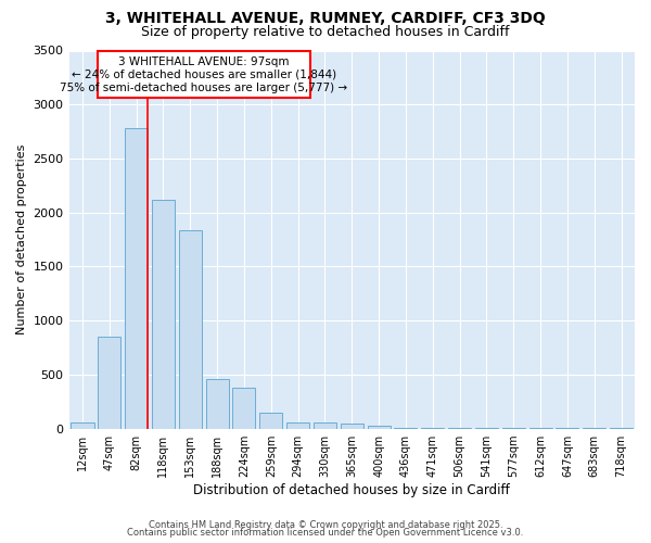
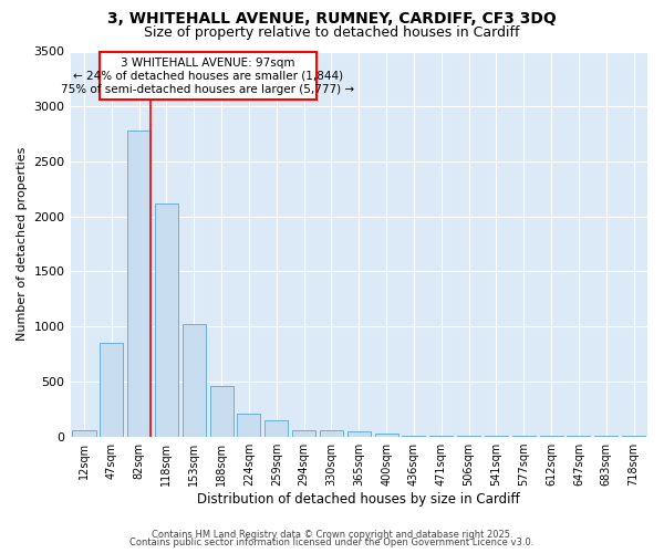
153sqm: 1840 -> 1020
224sqm: 380 -> 200
